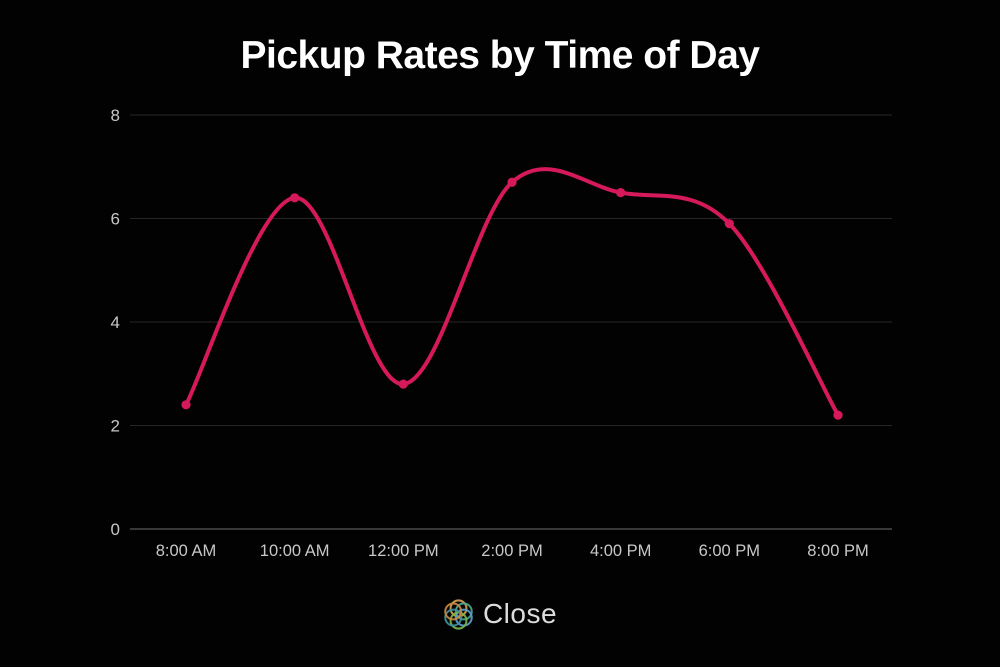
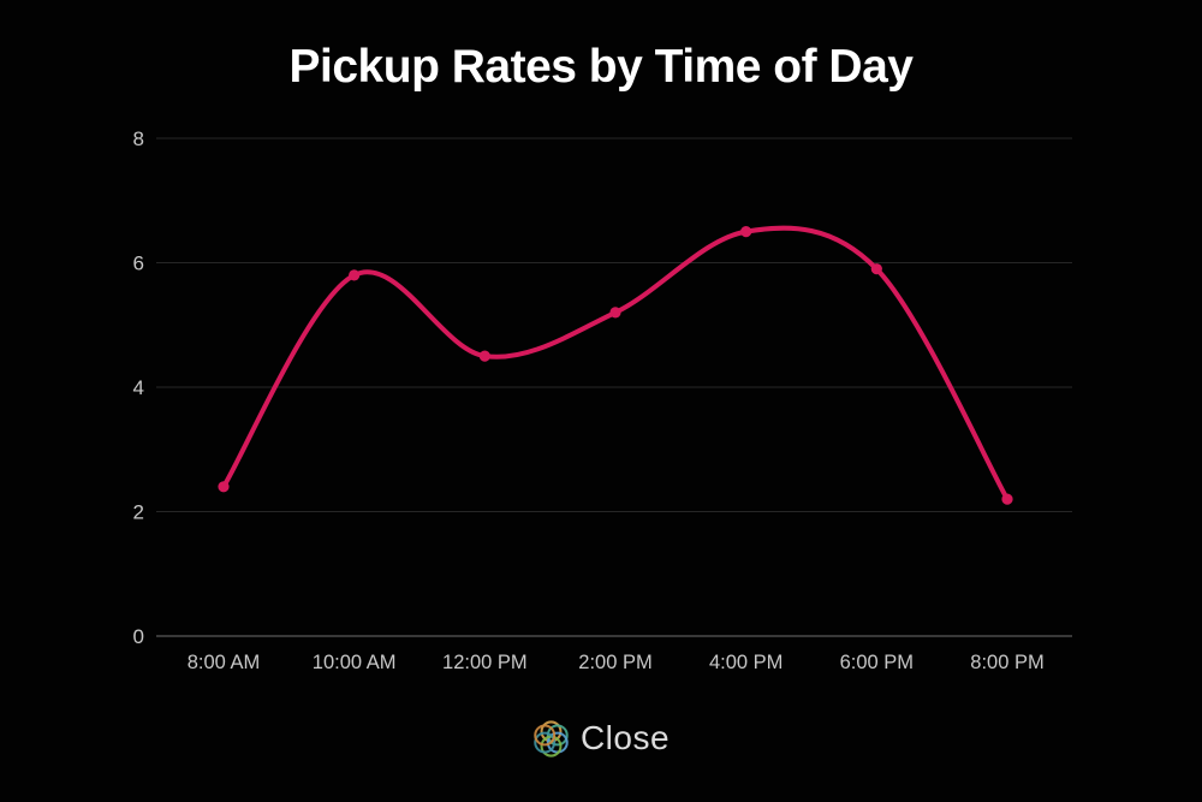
10:00 AM: 6.4 -> 5.8
12:00 PM: 2.8 -> 4.5
2:00 PM: 6.7 -> 5.2
